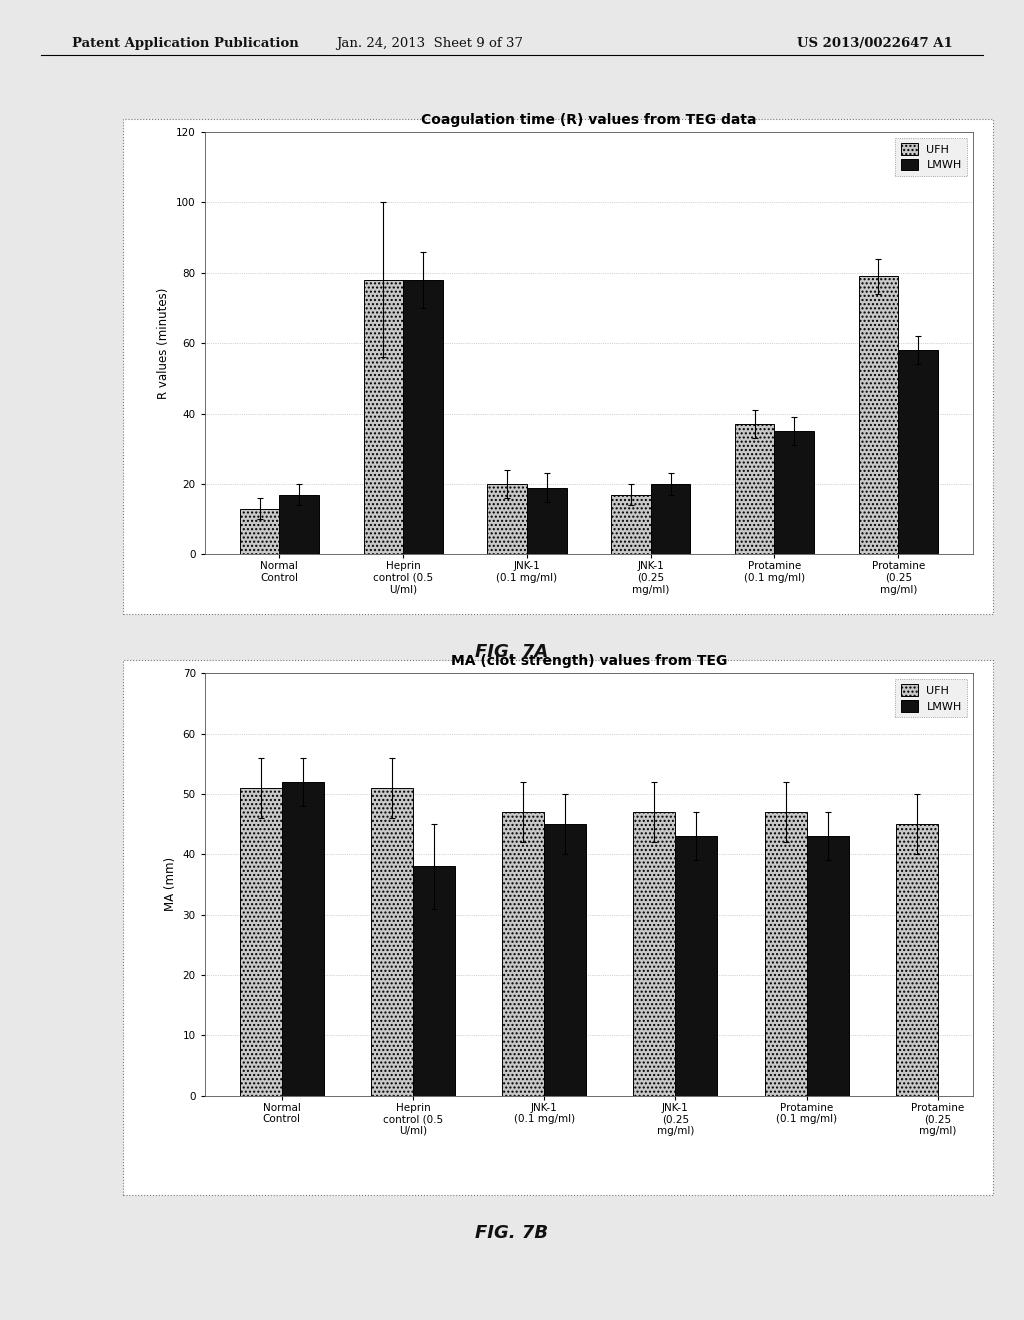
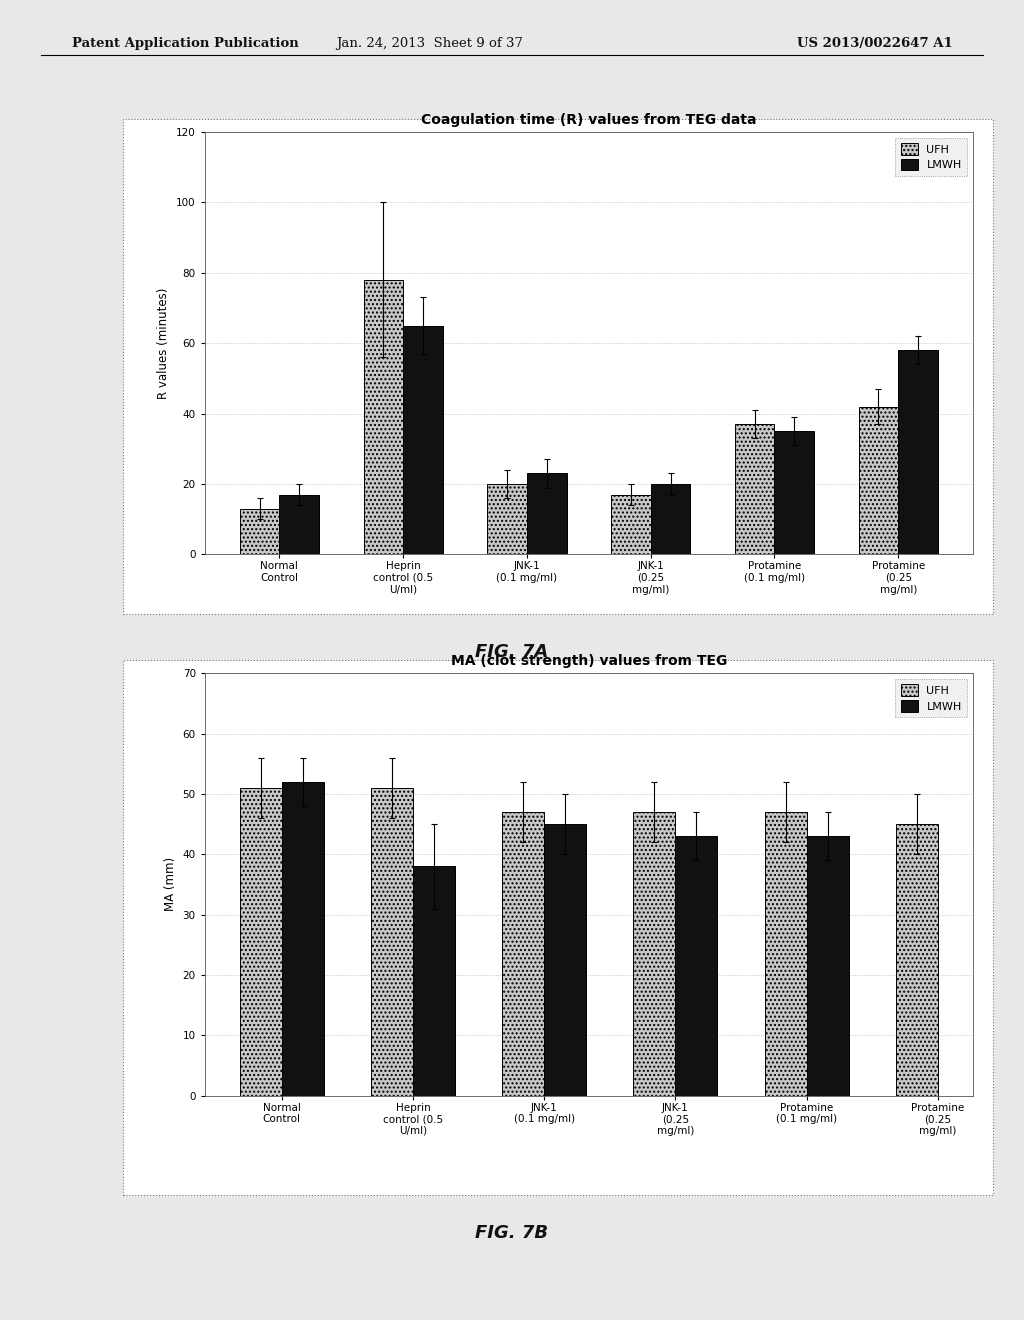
Coagulation time (R) values from TEG data/LMWH/Heprin control (0.5 U/ml): 78 -> 65
Coagulation time (R) values from TEG data/LMWH/JNK-1 (0.1 mg/ml): 19 -> 23
Coagulation time (R) values from TEG data/UFH/Protamine (0.25 mg/ml): 79 -> 42
